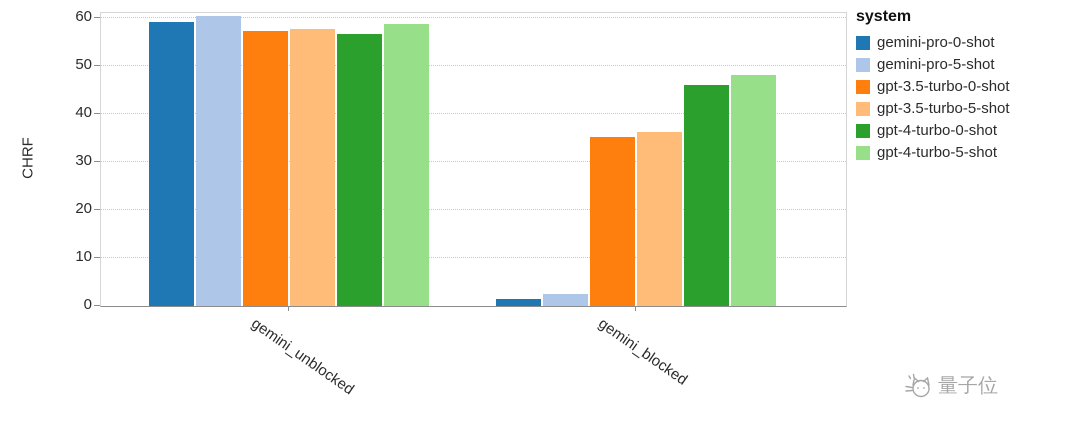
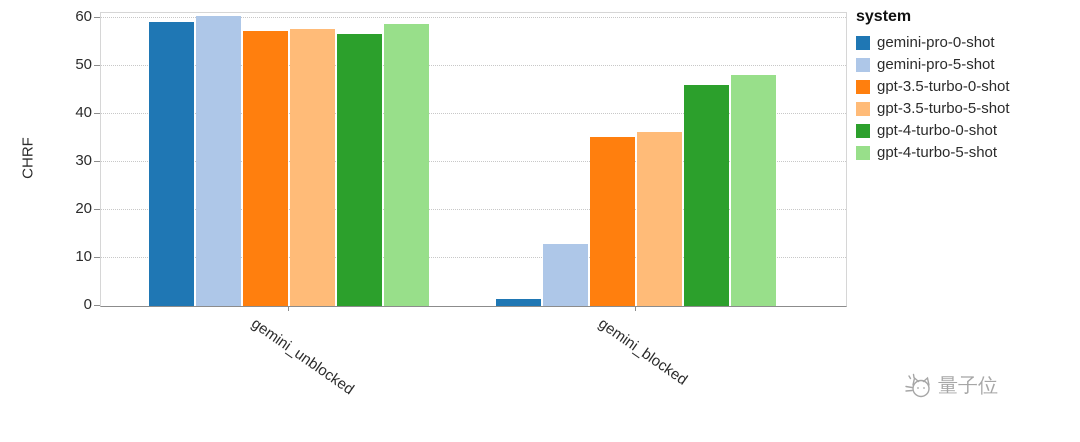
gemini-pro-5-shot/gemini_blocked: 2 -> 13
